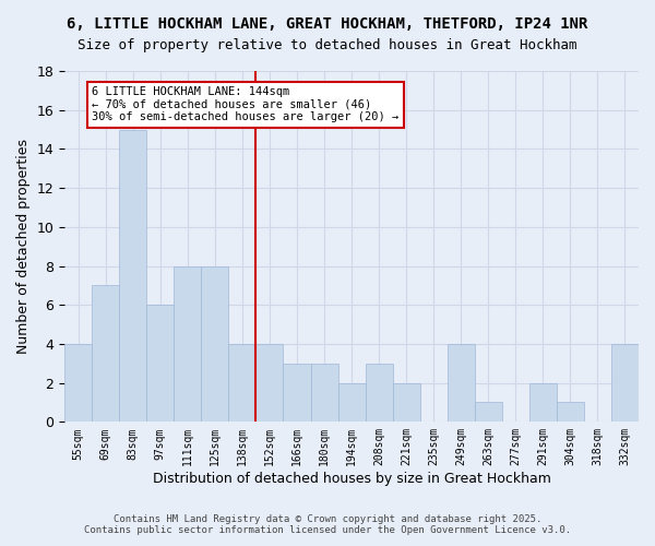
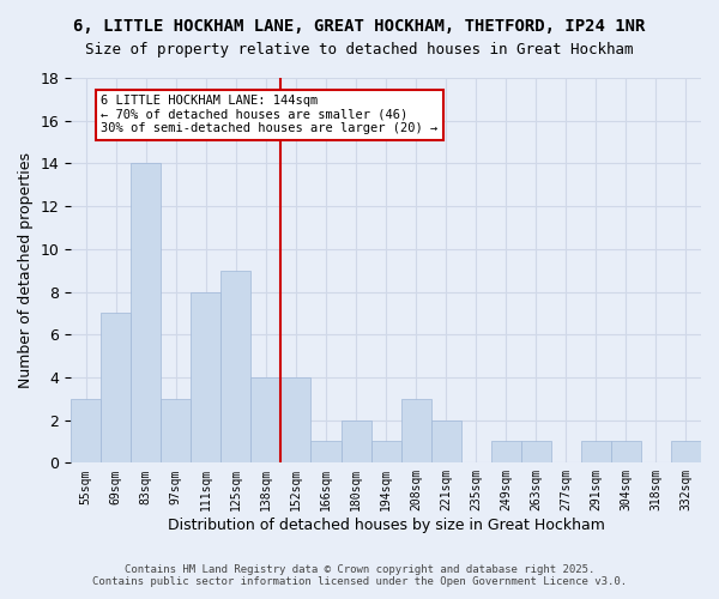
55sqm: 4 -> 3
83sqm: 15 -> 14
97sqm: 6 -> 3
125sqm: 8 -> 9
166sqm: 3 -> 1
180sqm: 3 -> 2
194sqm: 2 -> 1
249sqm: 4 -> 1
291sqm: 2 -> 1
332sqm: 4 -> 1
